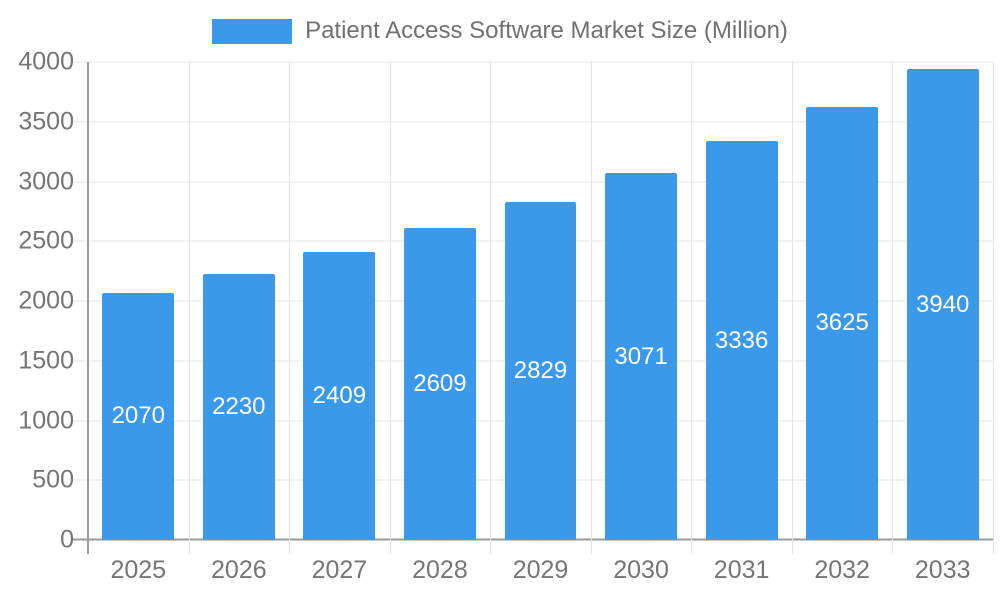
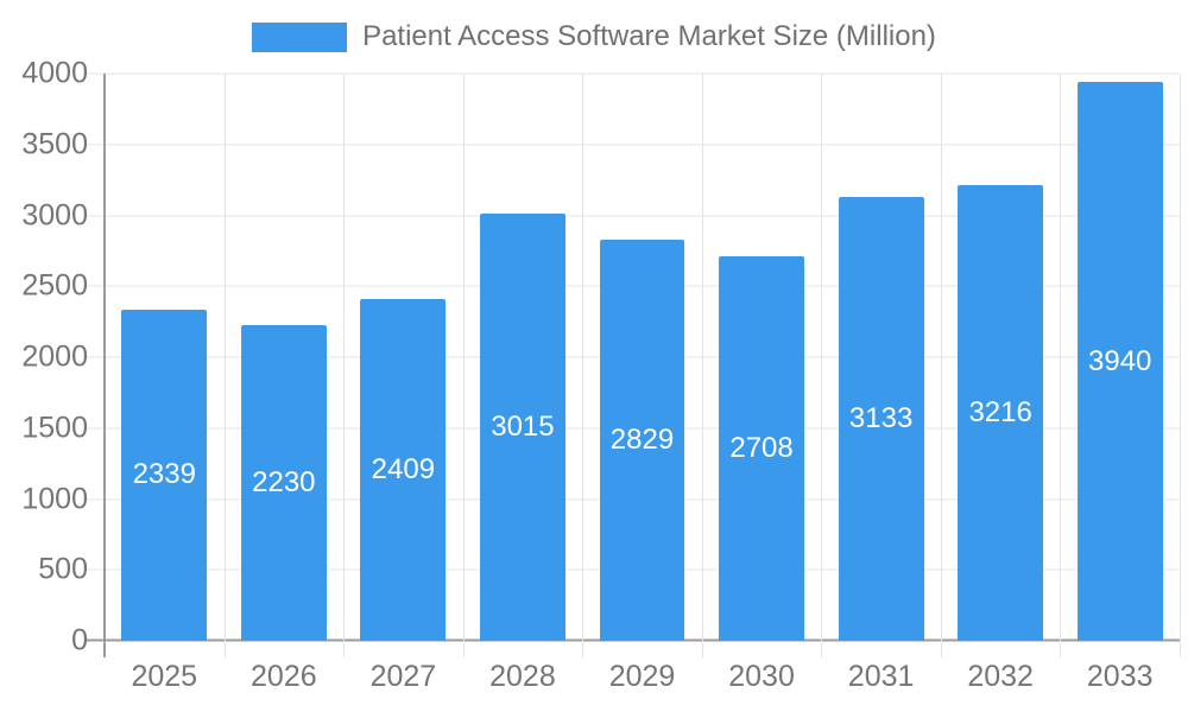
2025: 2070 -> 2339
2028: 2609 -> 3015
2030: 3071 -> 2708
2031: 3336 -> 3133
2032: 3625 -> 3216
